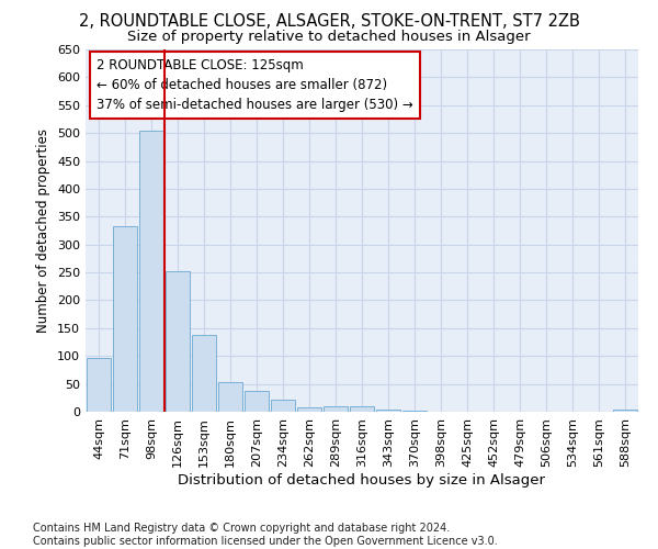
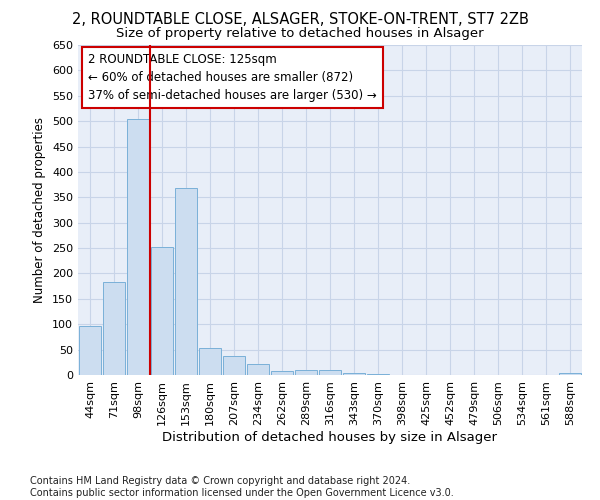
71sqm: 333 -> 184
153sqm: 137 -> 368
